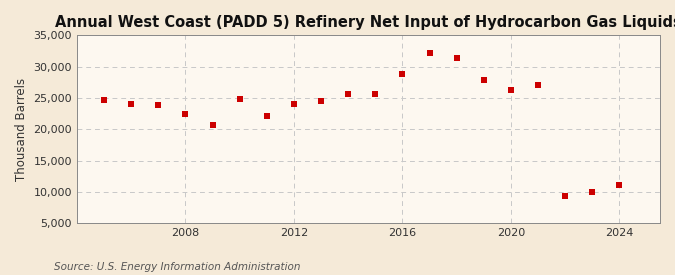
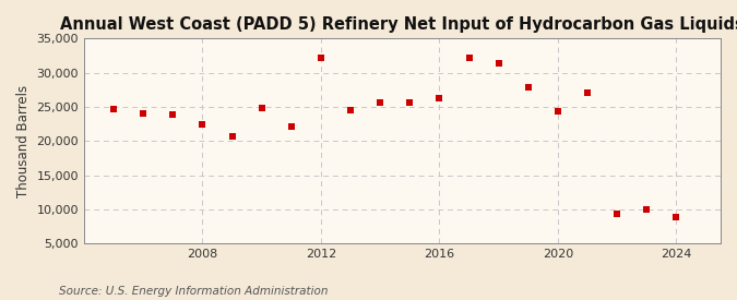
2012: 24,000 -> 32,200
2016: 28,800 -> 26,200
2020: 26,200 -> 24,400
2024: 11,100 -> 8,800
